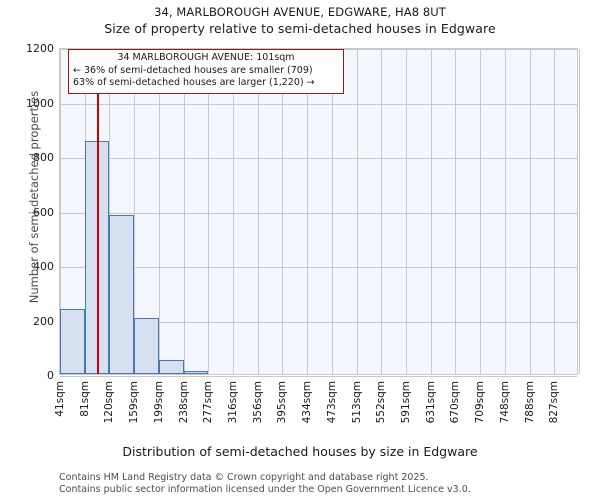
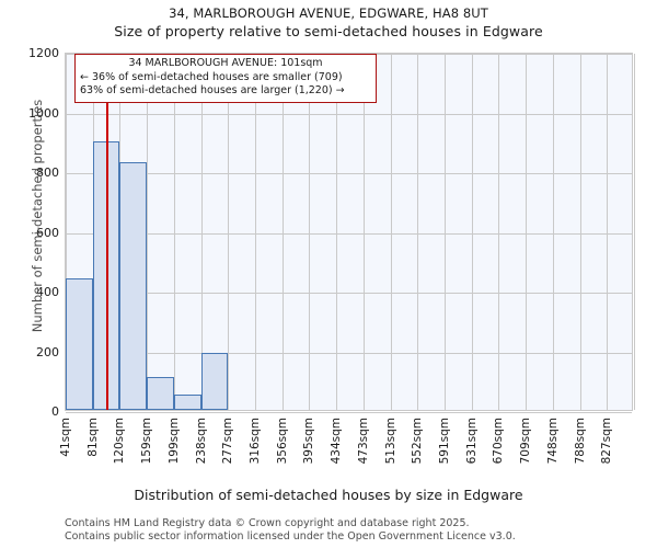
41sqm: 240 -> 440
81sqm: 860 -> 900
120sqm: 580 -> 830
159sqm: 210 -> 110
238sqm: 10 -> 190
